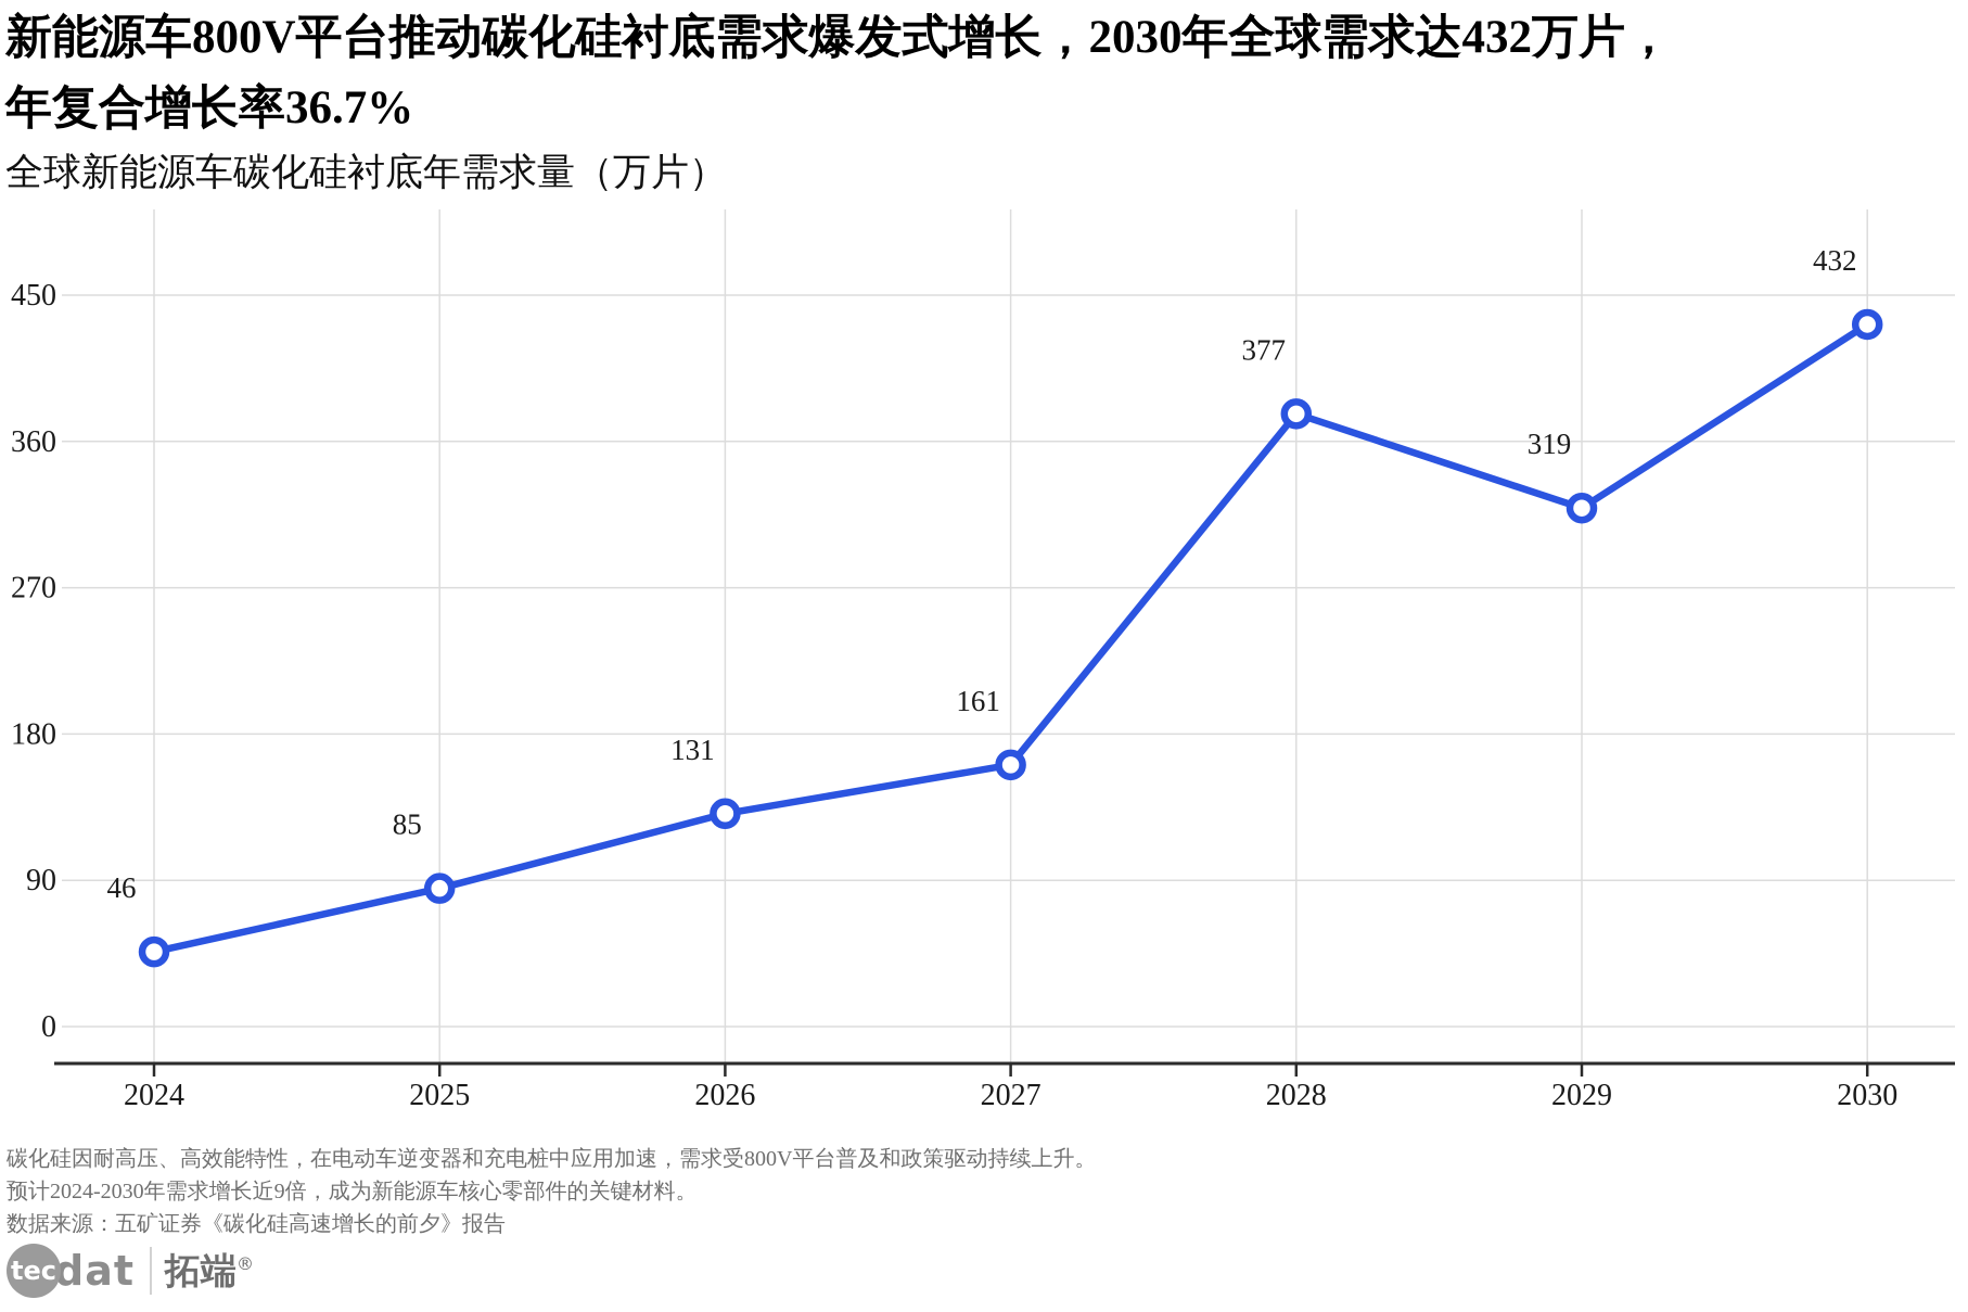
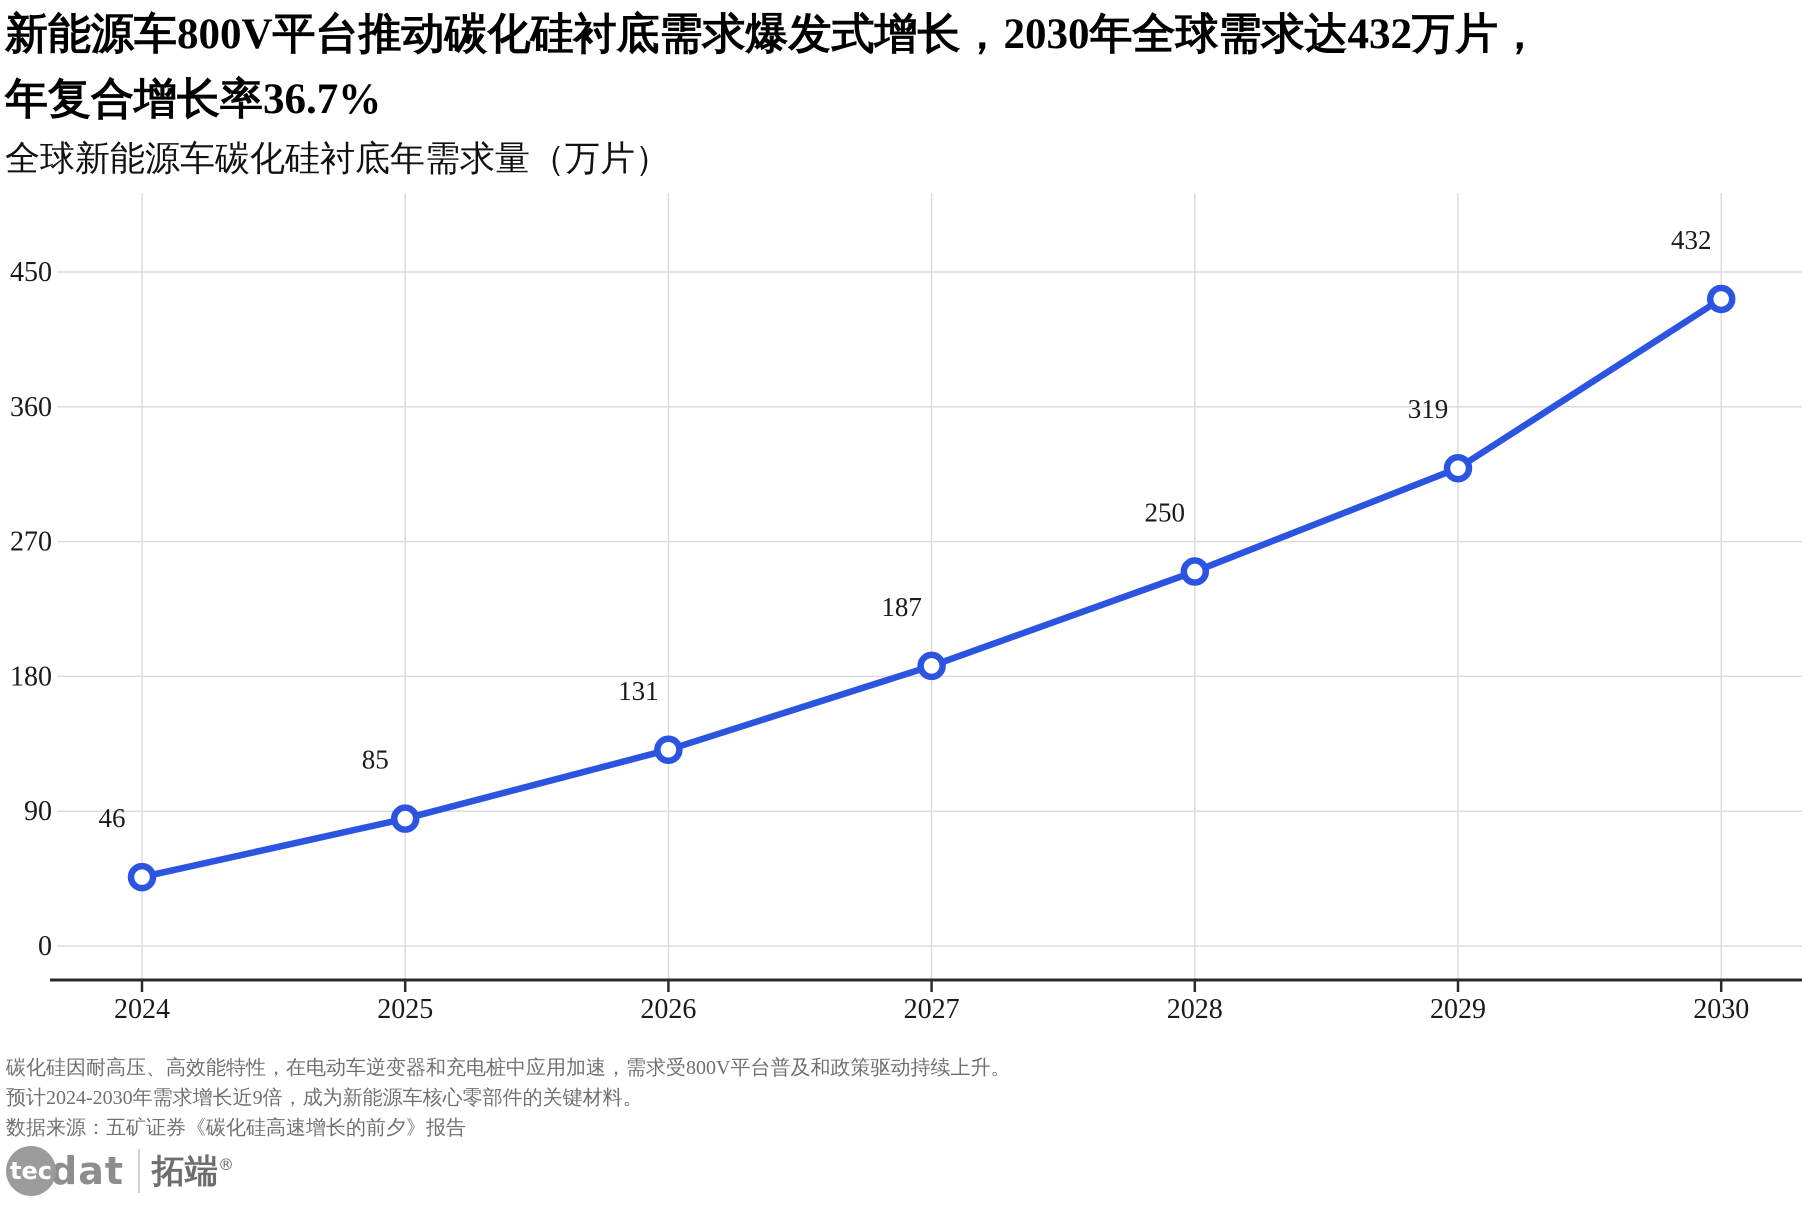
2027: 161 -> 187
2028: 377 -> 250
